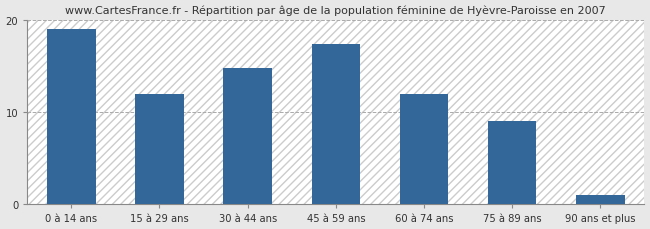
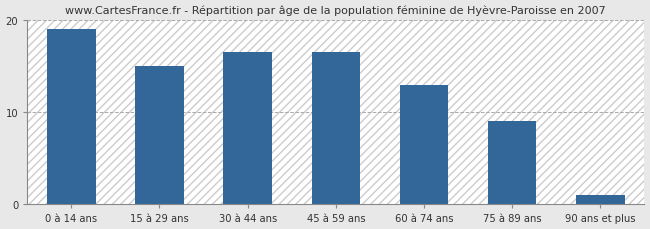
15 à 29 ans: 12.0 -> 15.0
30 à 44 ans: 14.8 -> 16.5
45 à 59 ans: 17.4 -> 16.5
60 à 74 ans: 12.0 -> 13.0
